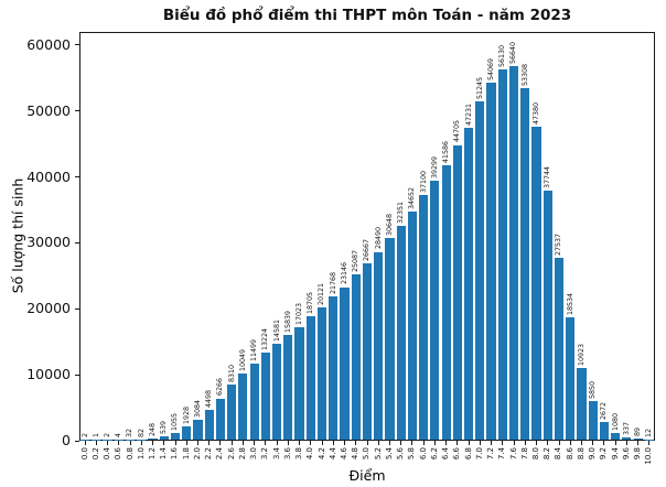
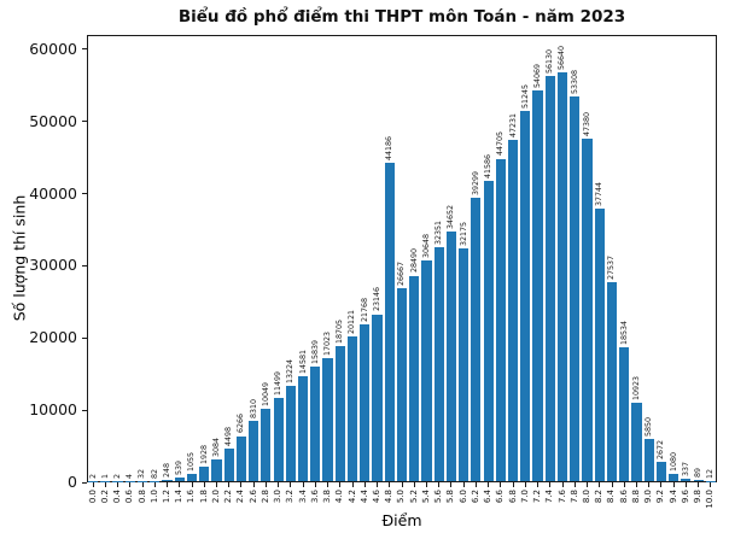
4.8: 25087 -> 44186
6.0: 37100 -> 32175
